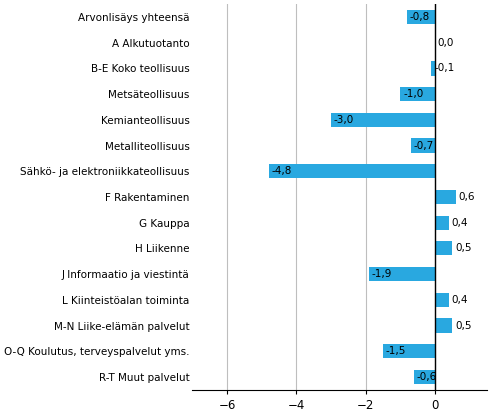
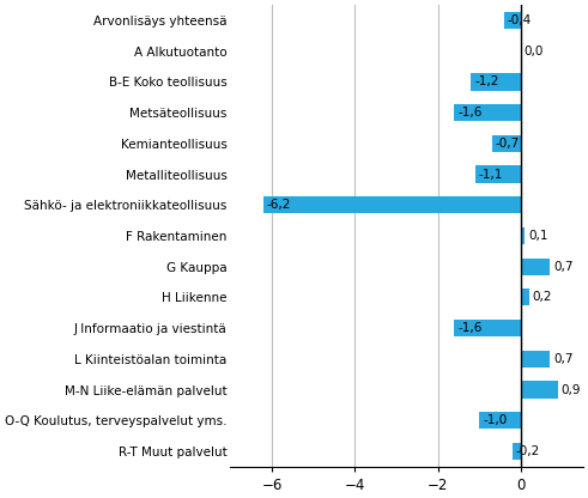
Arvonlisäys yhteensä: -0,8 -> -0,4
B-E Koko teollisuus: -0,1 -> -1,2
Metsäteollisuus: -1,0 -> -1,6
Kemianteollisuus: -3,0 -> -0,7
Metalliteollisuus: -0,7 -> -1,1
Sähkö- ja elektroniikkateollisuus: -4,8 -> -6,2
F Rakentaminen: 0,6 -> 0,1
G Kauppa: 0,4 -> 0,7
H Liikenne: 0,5 -> 0,2
J Informaatio ja viestintä: -1,9 -> -1,6
L Kiinteistöalan toiminta: 0,4 -> 0,7
M-N Liike-elämän palvelut: 0,5 -> 0,9
O-Q Koulutus, terveyspalvelut yms.: -1,5 -> -1,0
R-T Muut palvelut: -0,6 -> -0,2
